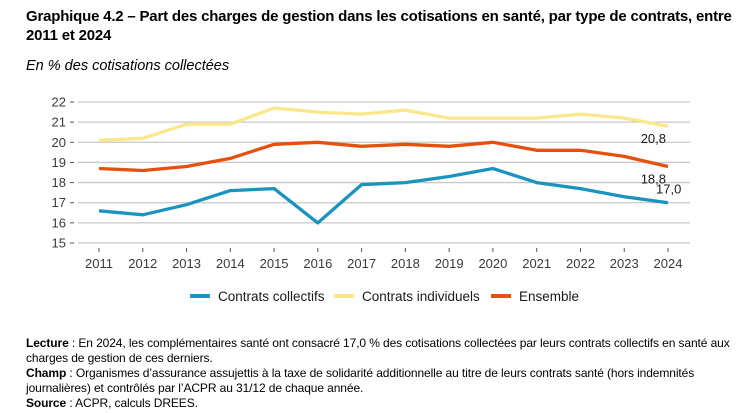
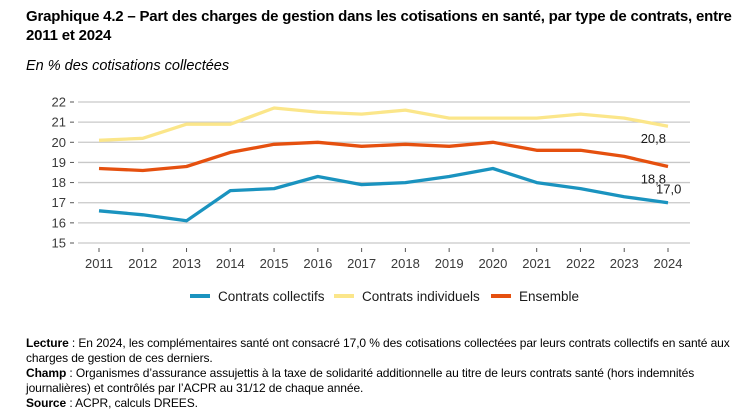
Contrats collectifs/2013: 16.9 -> 16.1
Ensemble/2014: 19.2 -> 19.5
Contrats collectifs/2016: 16.0 -> 18.3
